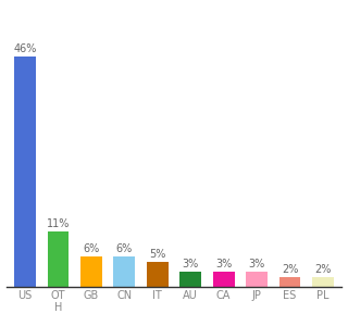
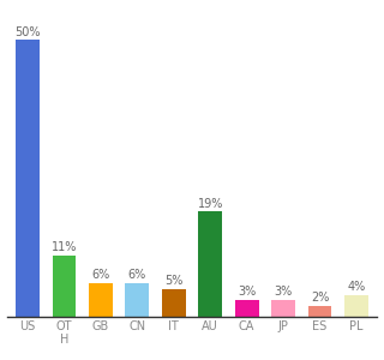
US: 46% -> 50%
AU: 3% -> 19%
PL: 2% -> 4%
